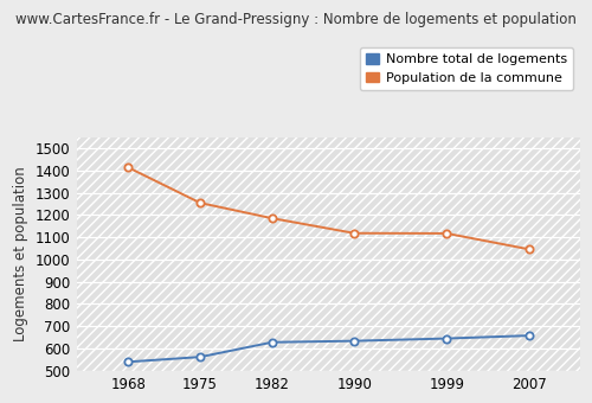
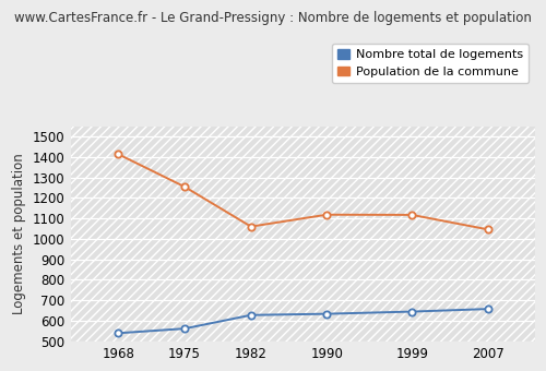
Population de la commune/1982: 1180 -> 1060
